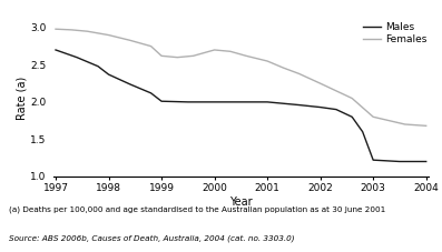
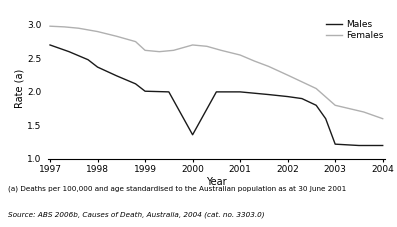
Males/2000: 2.00 -> 1.36
Females/2004: 1.68 -> 1.60
